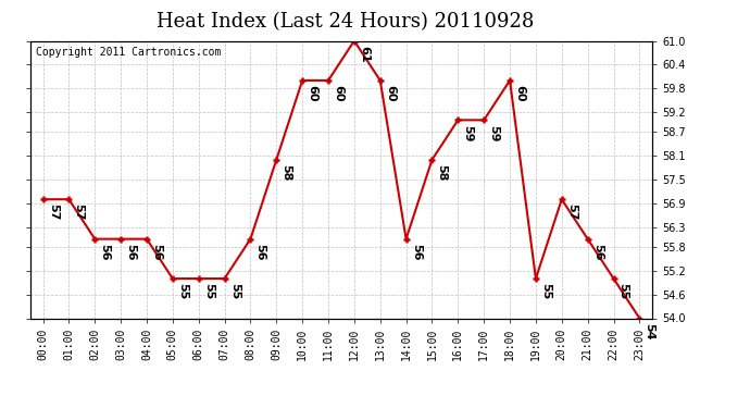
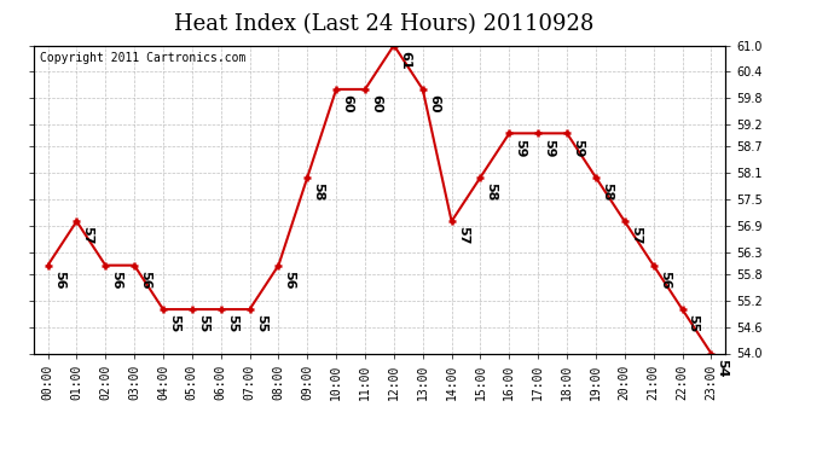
00:00: 57 -> 56
04:00: 56 -> 55
14:00: 56 -> 57
18:00: 60 -> 59
19:00: 55 -> 58
